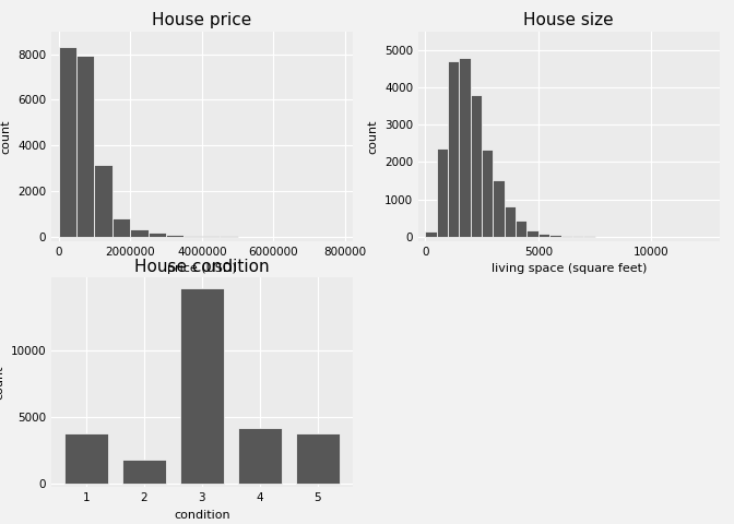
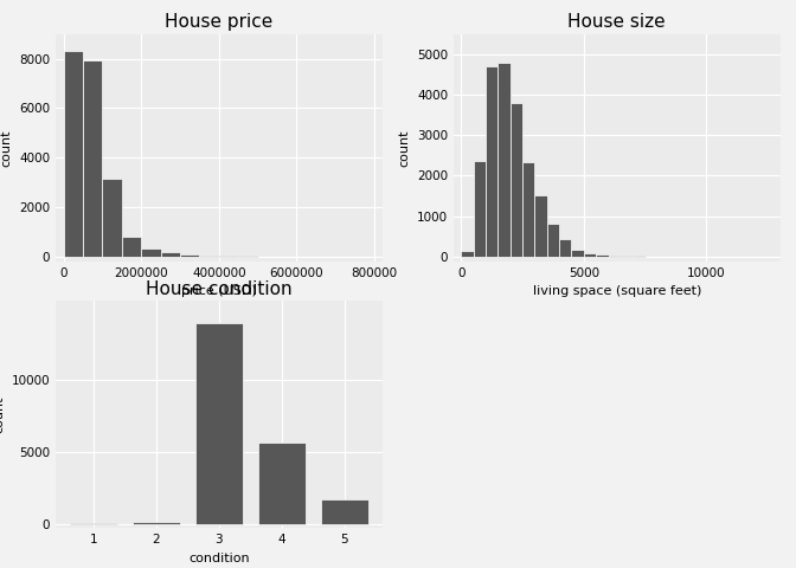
1: 3800 -> 0
2: 1800 -> 200
3: 14700 -> 14000
4: 4200 -> 5700
5: 3800 -> 1700
